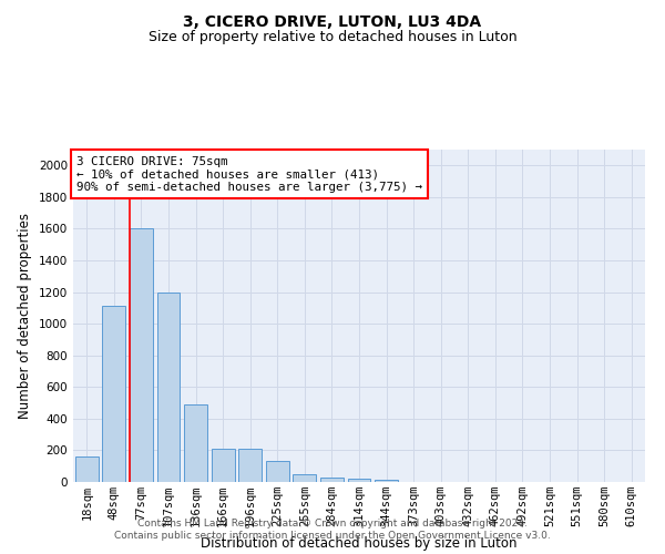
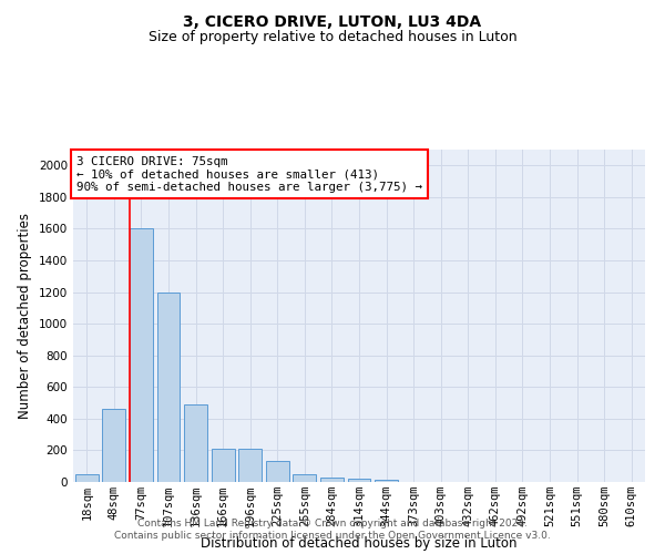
18sqm: 160 -> 50
48sqm: 1110 -> 460
